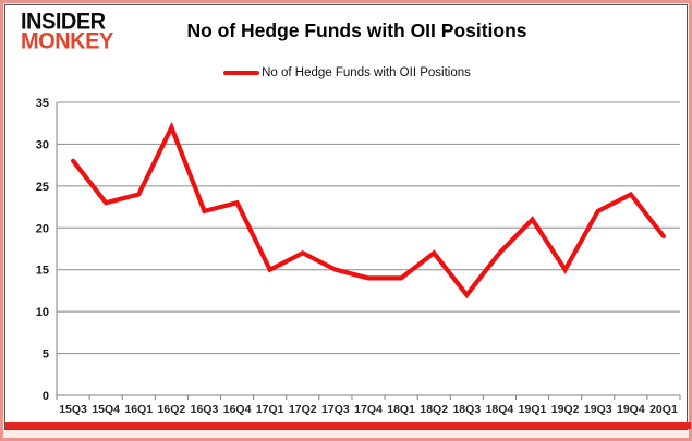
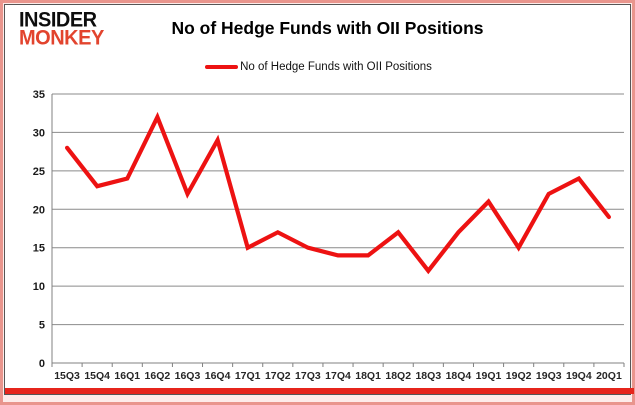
16Q4: 23 -> 29
